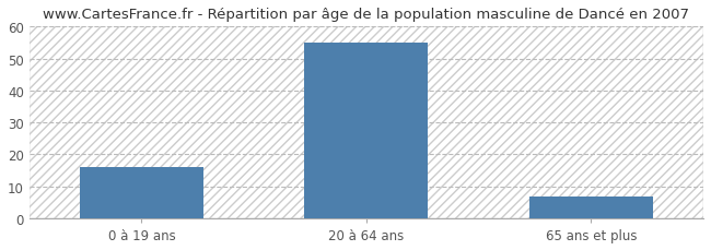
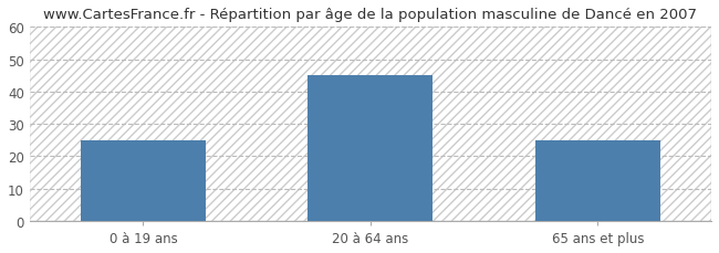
0 à 19 ans: 16 -> 25
20 à 64 ans: 55 -> 45
65 ans et plus: 7 -> 25
